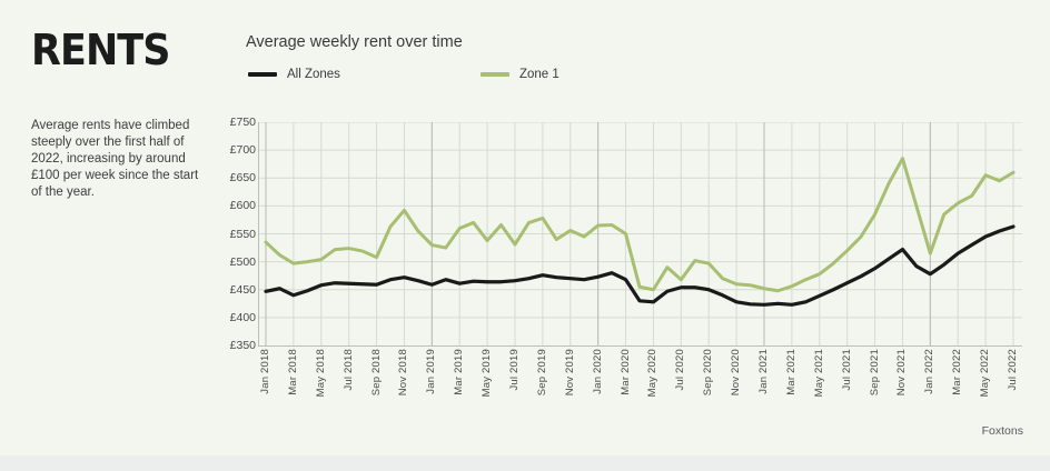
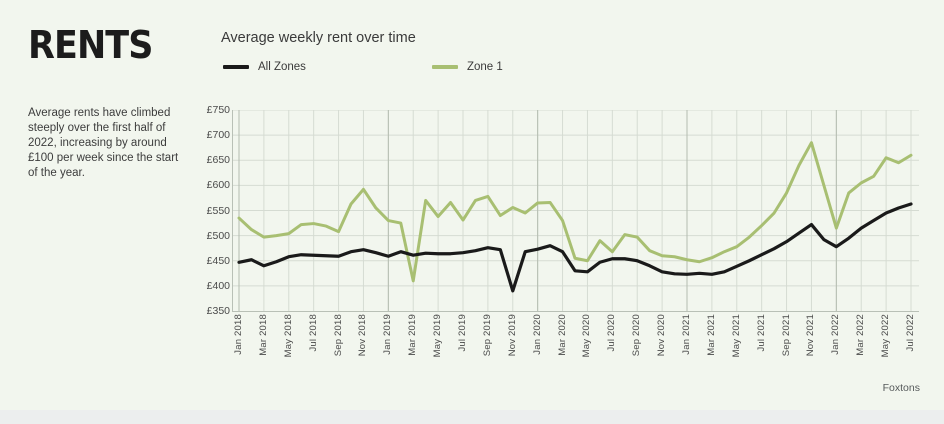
Zone 1/Mar 2019: £560 -> £410
All Zones/Nov 2019: £470 -> £390
Zone 1/Mar 2020: £550 -> £530
